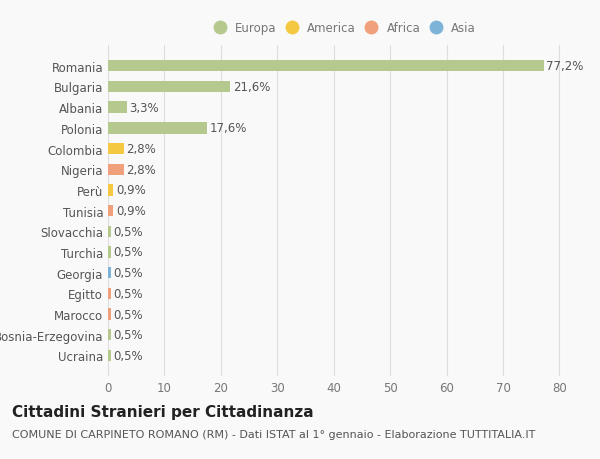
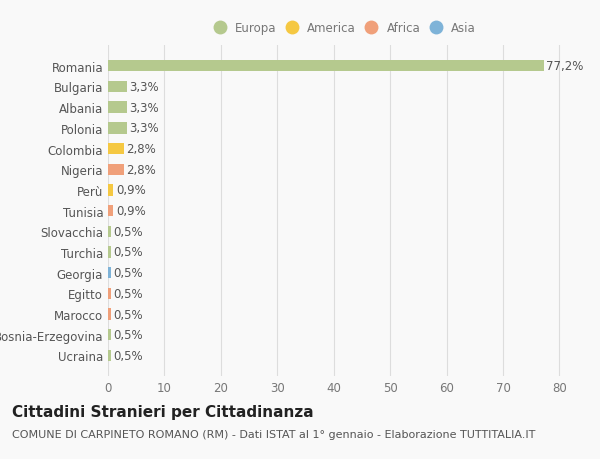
Bulgaria: 21,6% -> 3,3%
Polonia: 17,6% -> 3,3%
